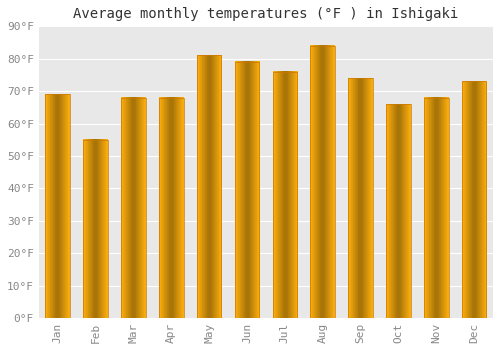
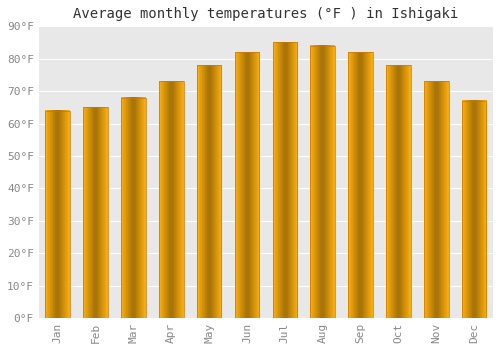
Jan: 69°F -> 64°F
Feb: 55°F -> 65°F
Apr: 68°F -> 73°F
May: 81°F -> 78°F
Jun: 79°F -> 82°F
Jul: 76°F -> 85°F
Sep: 74°F -> 82°F
Oct: 66°F -> 78°F
Nov: 68°F -> 73°F
Dec: 73°F -> 67°F
